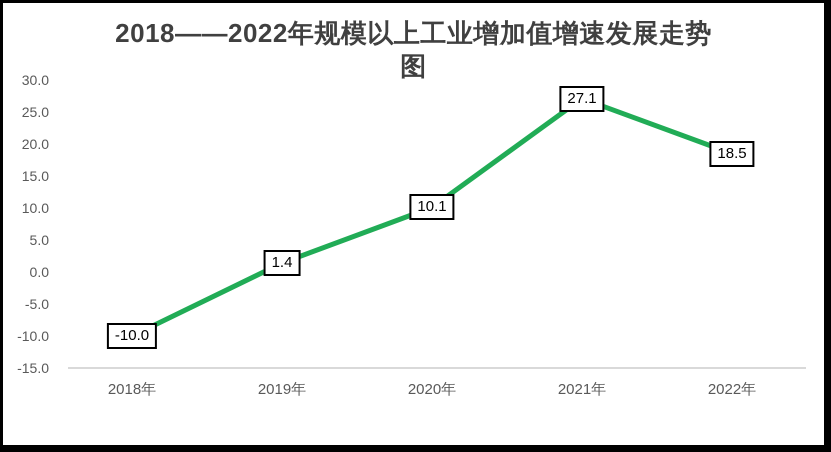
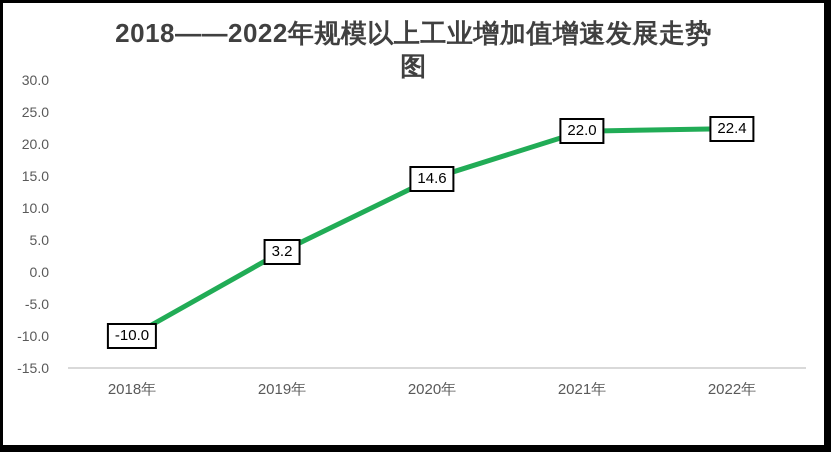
2019年: 1.4 -> 3.2
2020年: 10.1 -> 14.6
2021年: 27.1 -> 22.0
2022年: 18.5 -> 22.4
